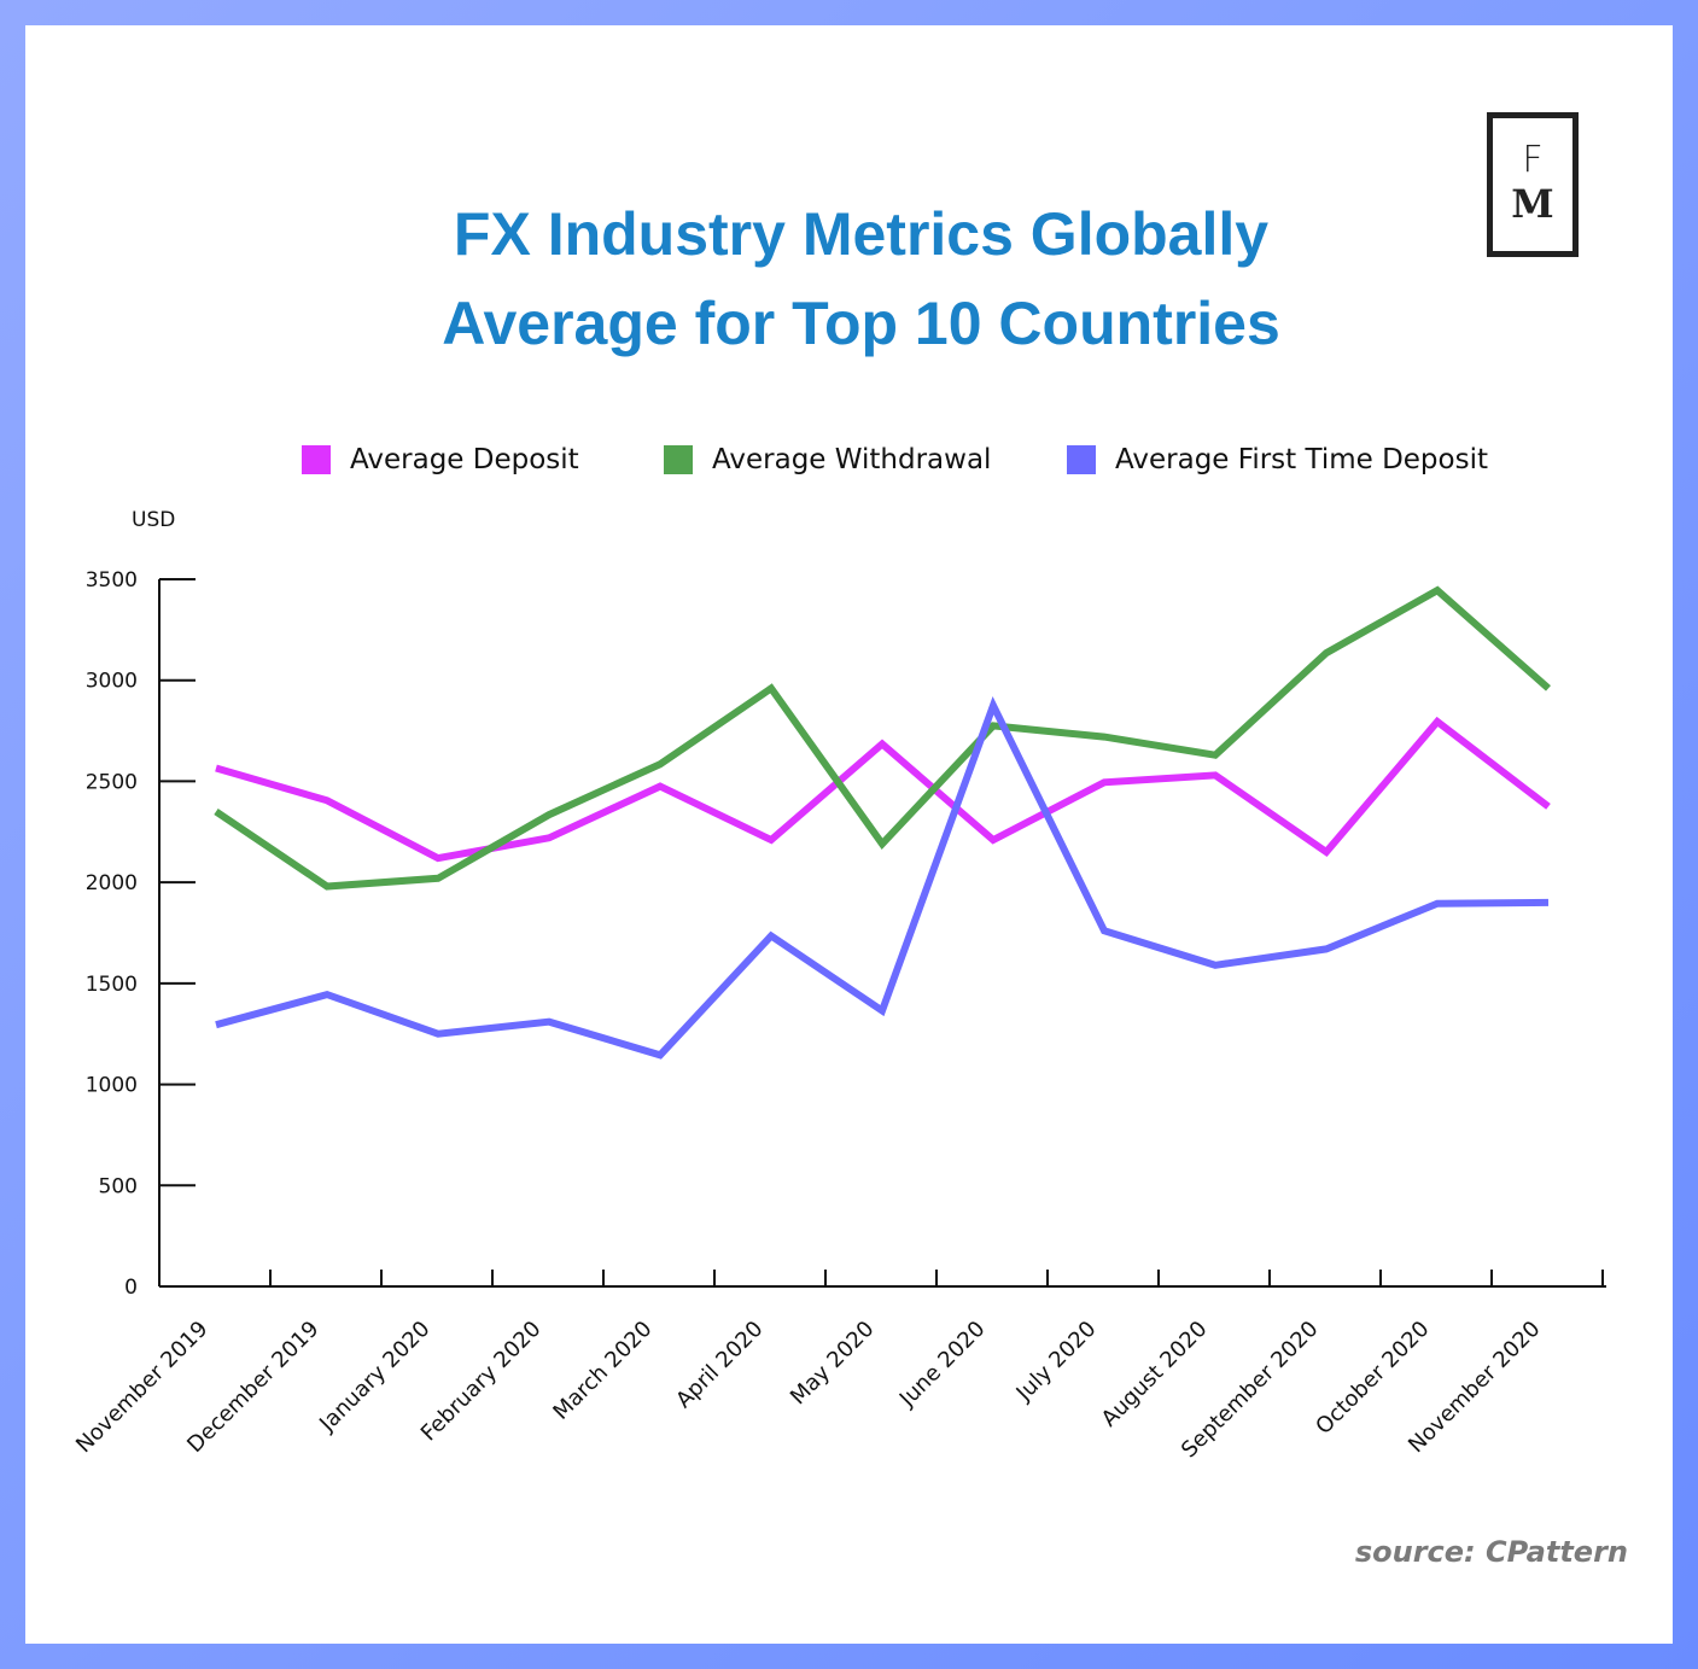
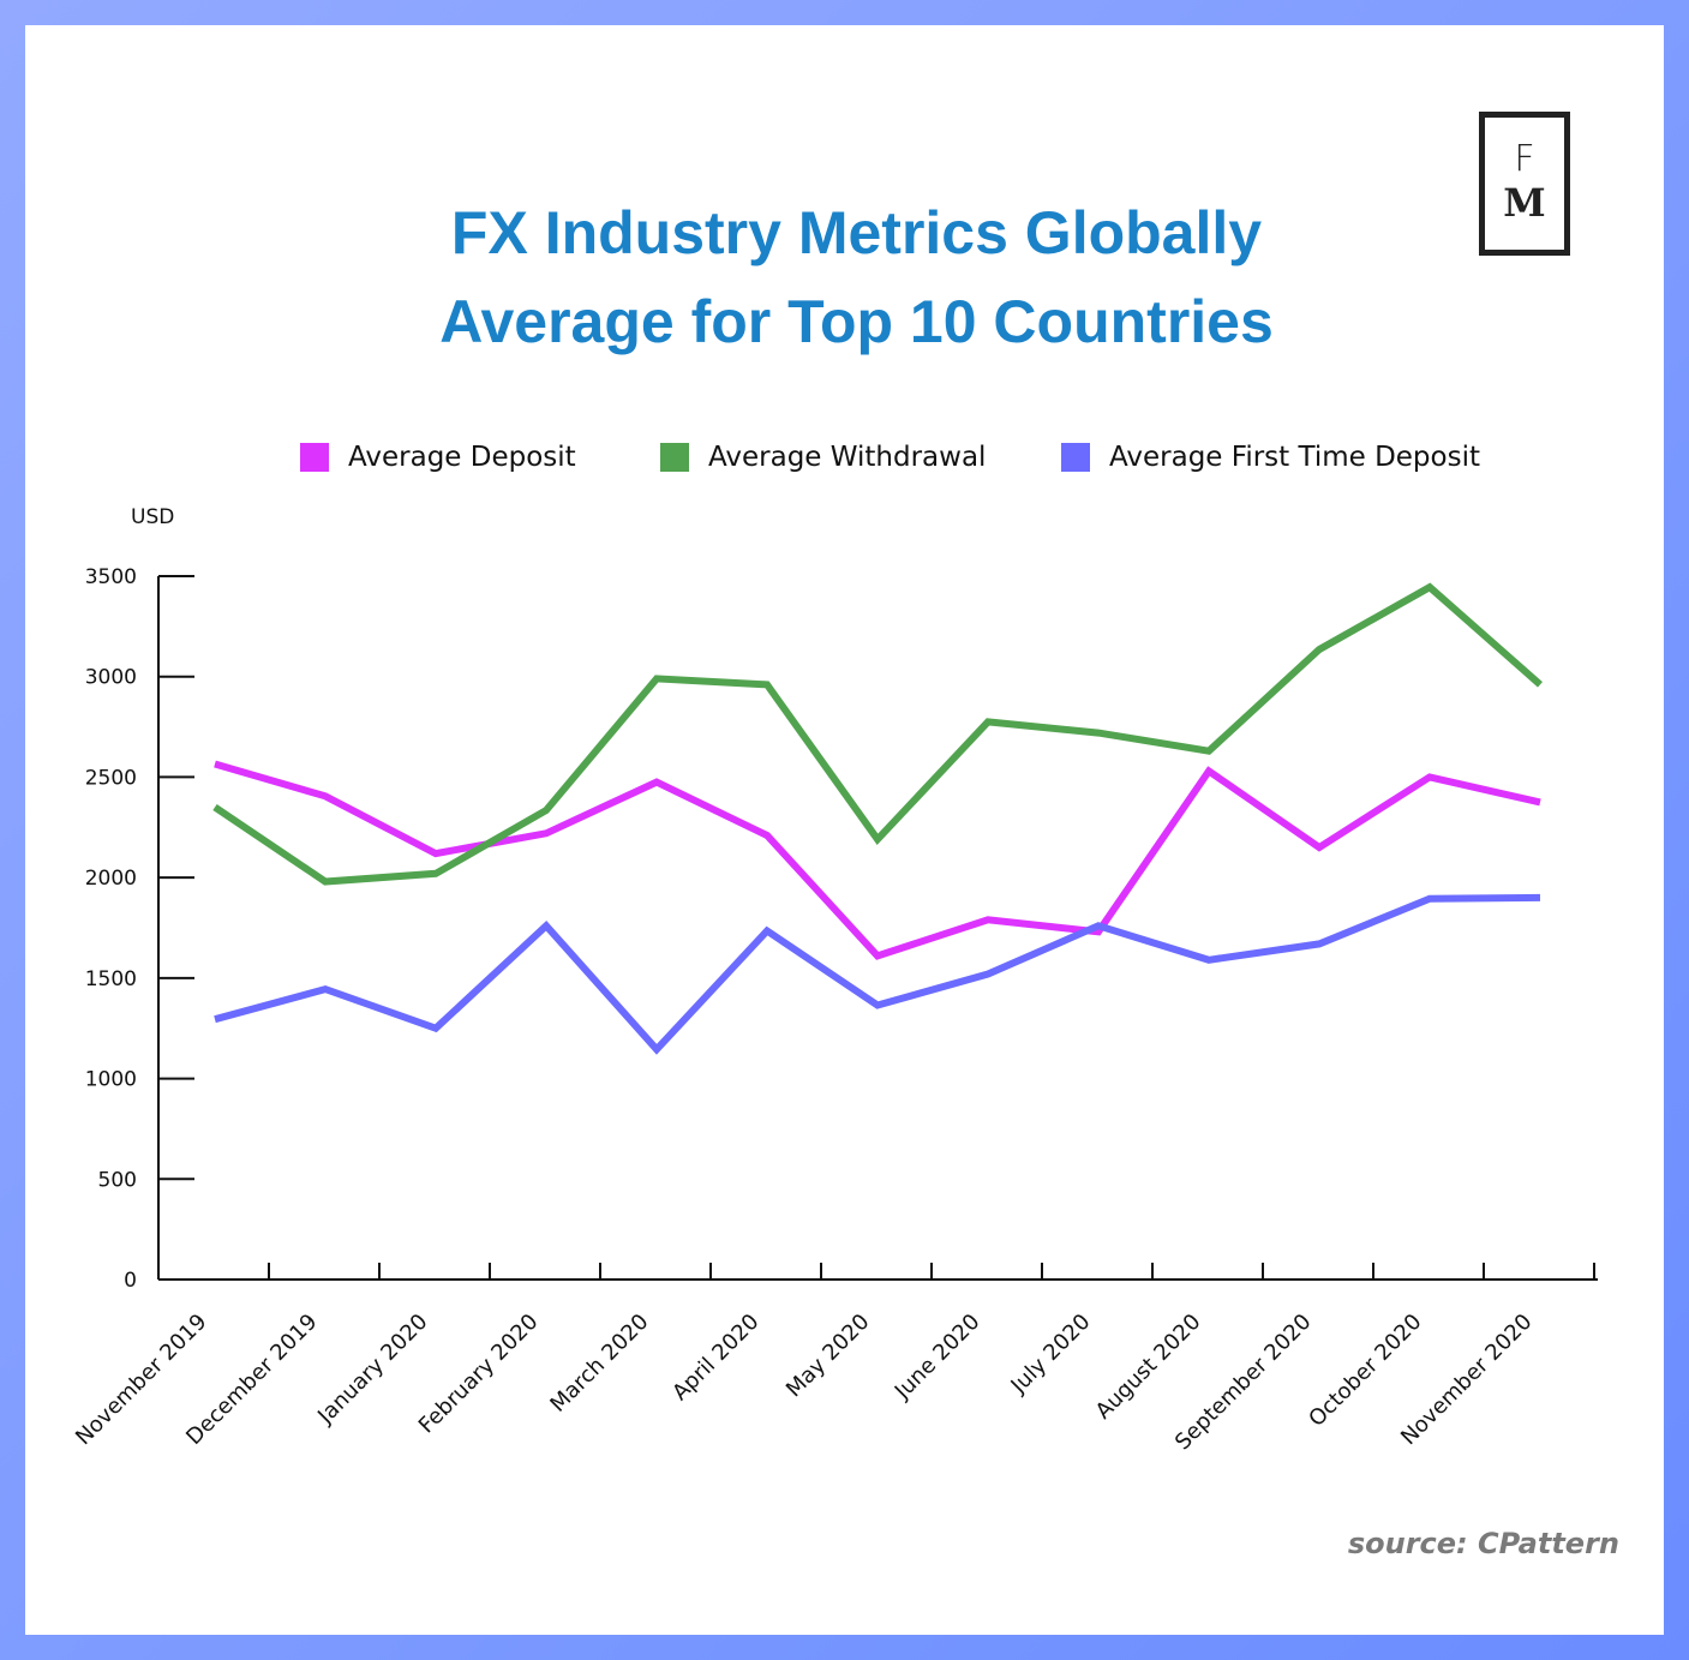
Average First Time Deposit/February 2020: 1310 -> 1760
Average Withdrawal/March 2020: 2580 -> 2990
Average Deposit/May 2020: 2680 -> 1610
Average Deposit/June 2020: 2210 -> 1790
Average First Time Deposit/June 2020: 2880 -> 1520
Average Deposit/July 2020: 2500 -> 1730
Average Deposit/October 2020: 2800 -> 2500
